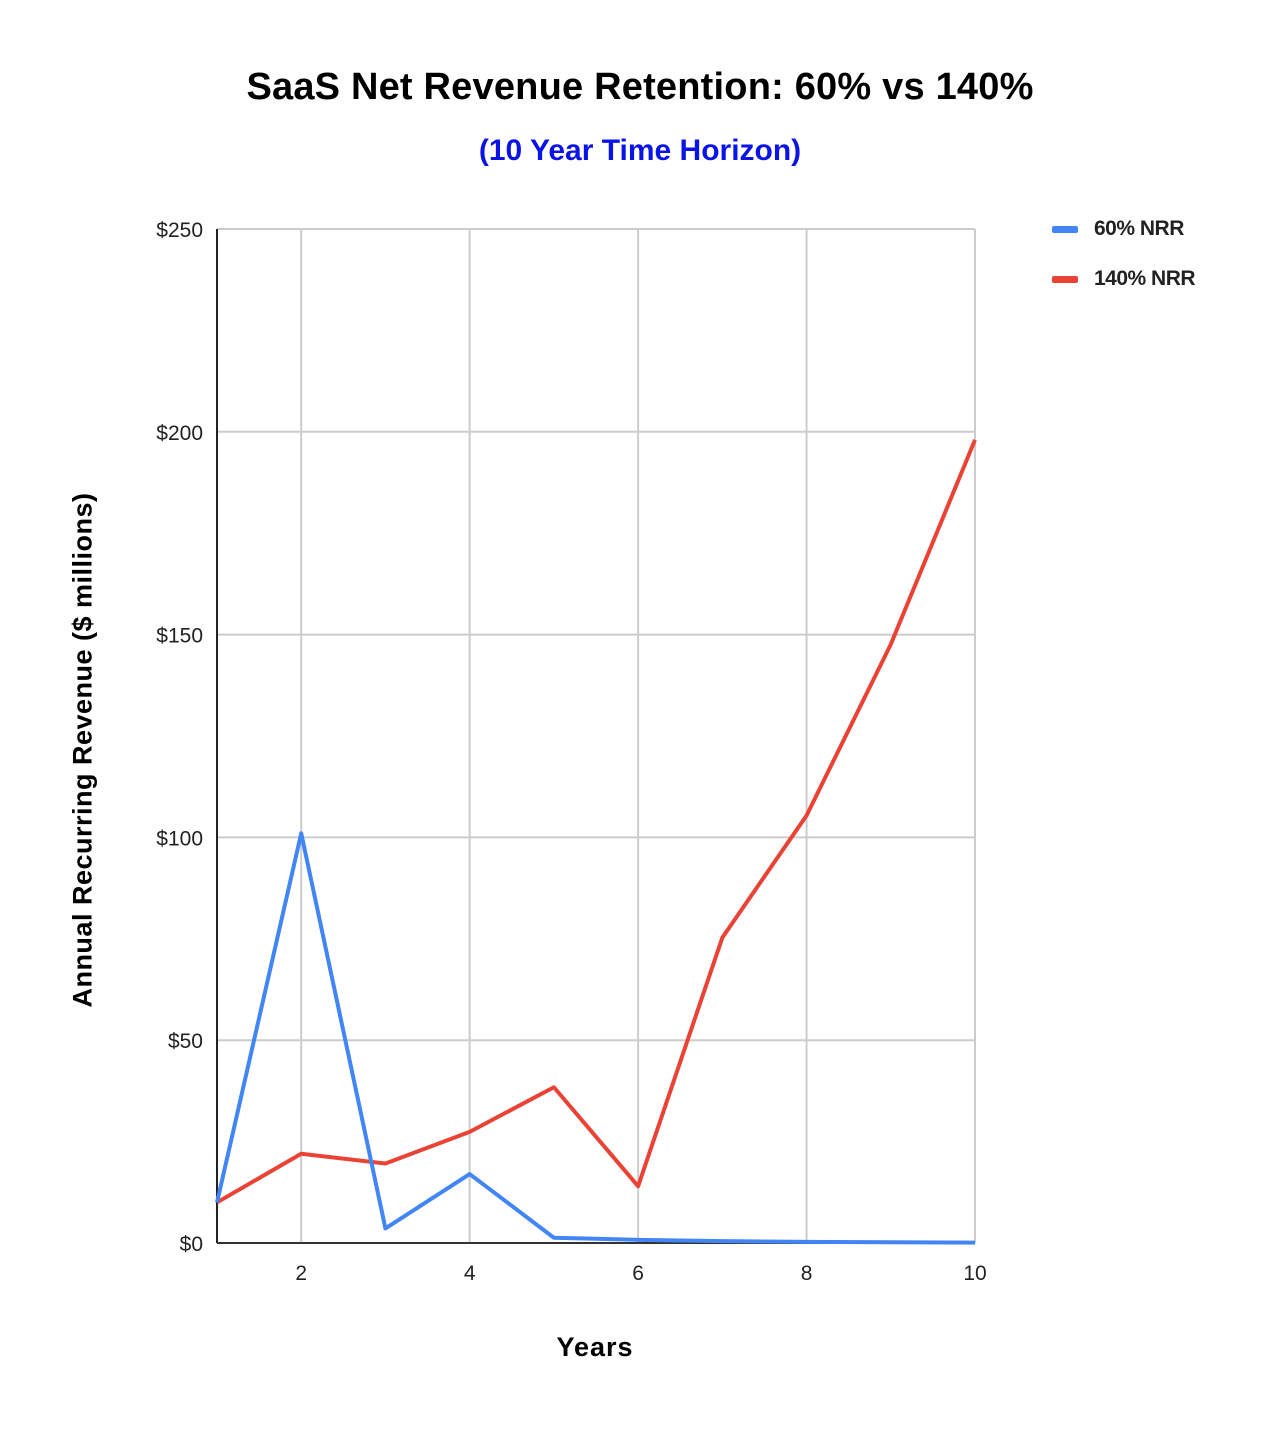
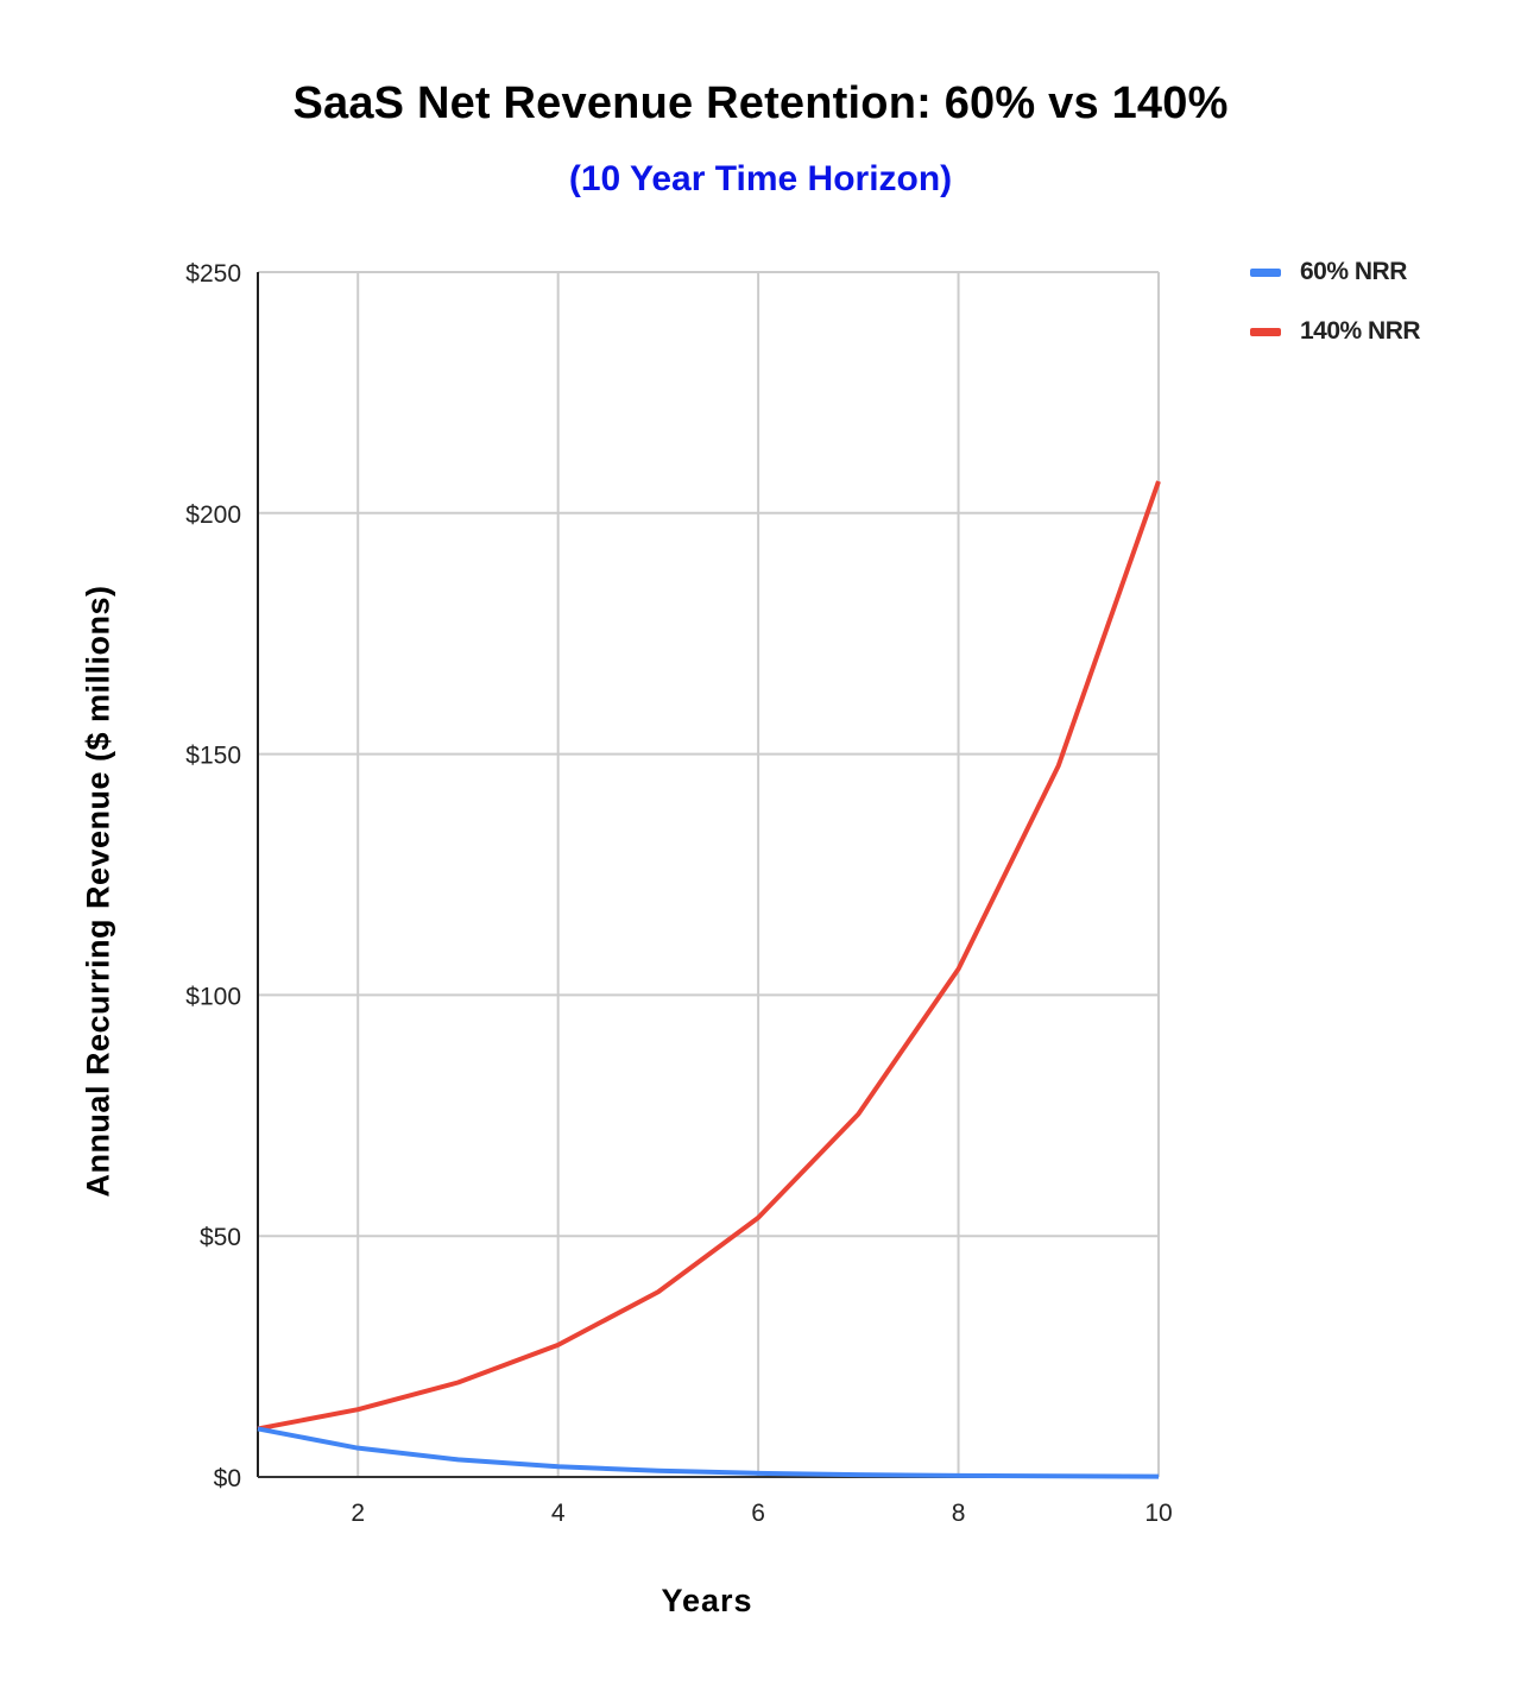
60% NRR/2: $101 -> $6
140% NRR/2: $22 -> $14
60% NRR/4: $17 -> $2
140% NRR/6: $14 -> $54
140% NRR/10: $198 -> $207
